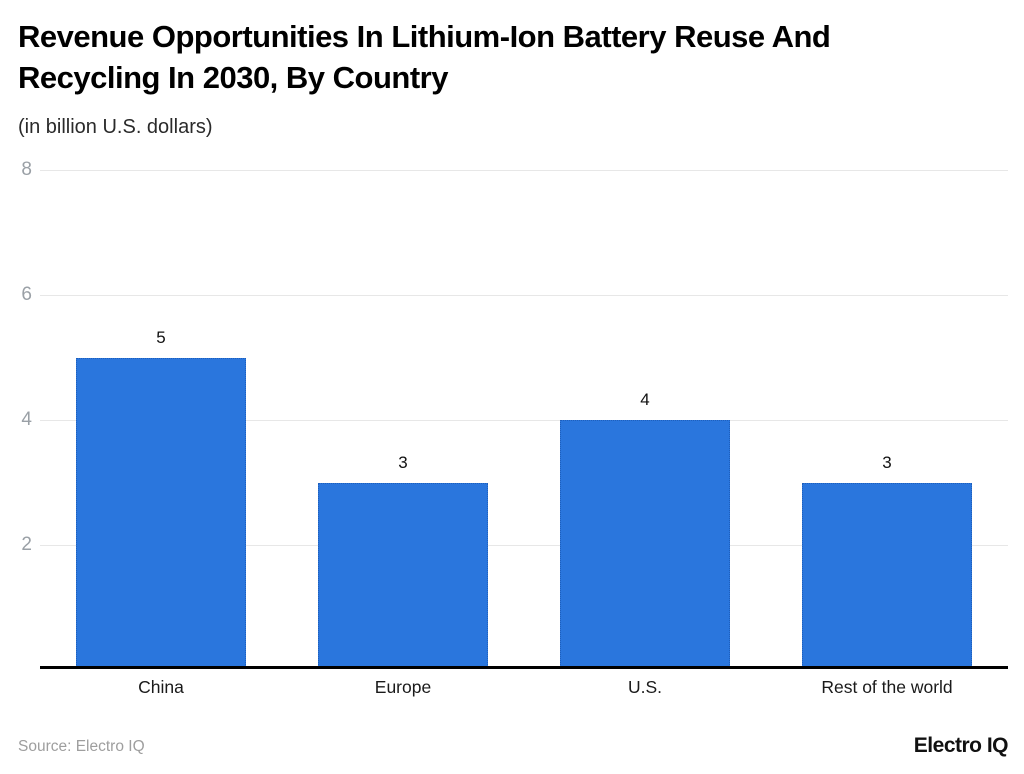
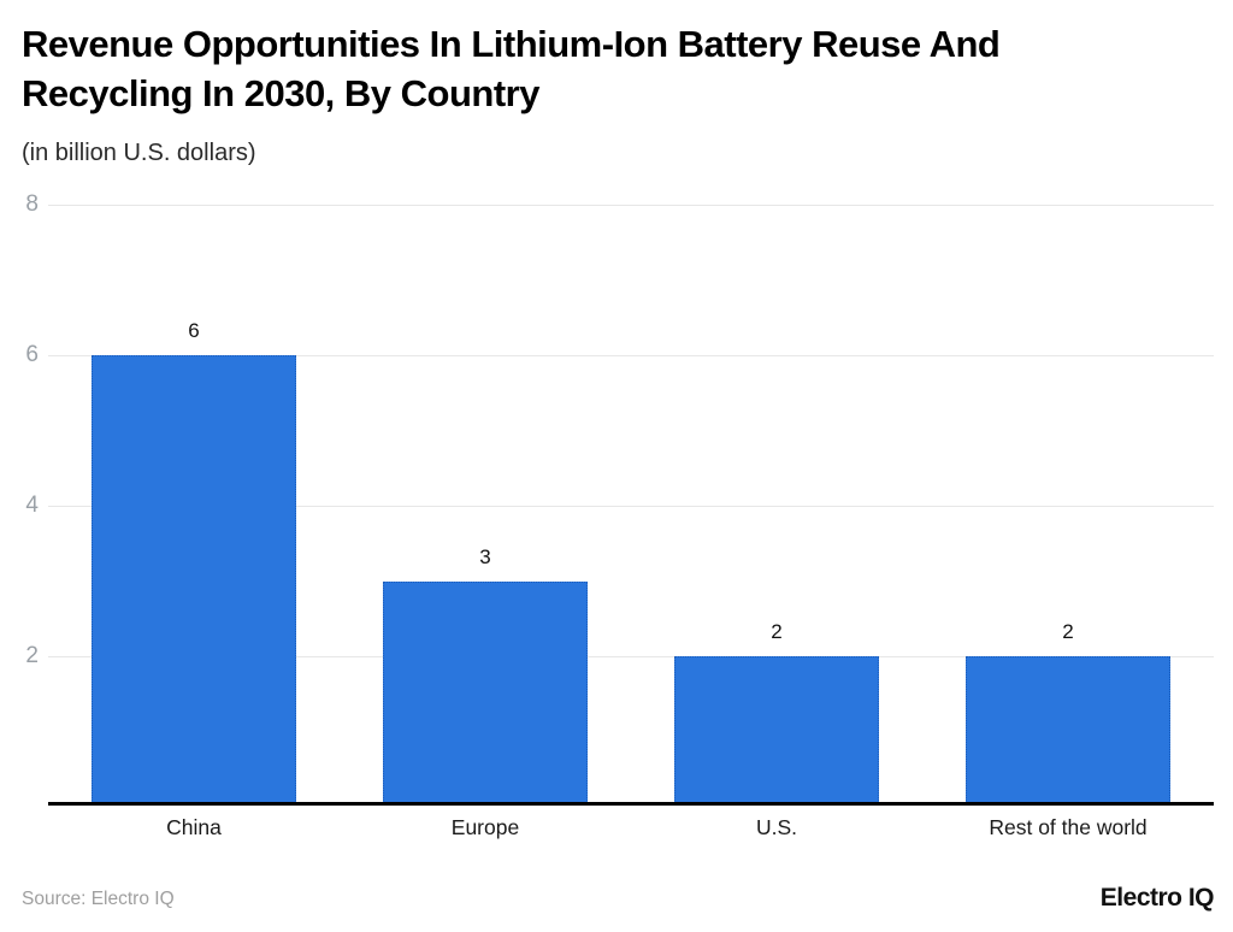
China: 5 -> 6
U.S.: 4 -> 2
Rest of the world: 3 -> 2
